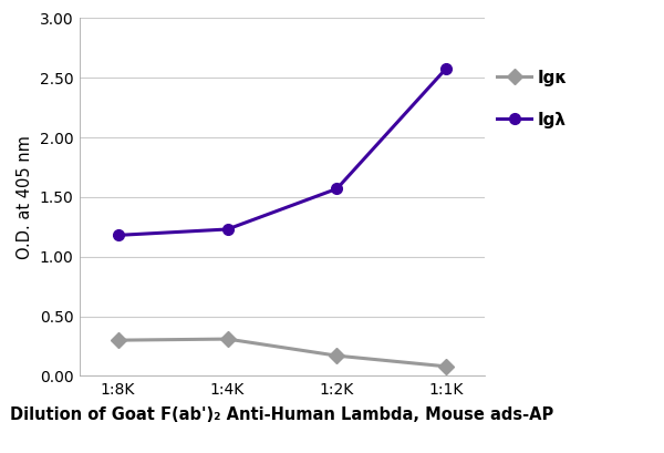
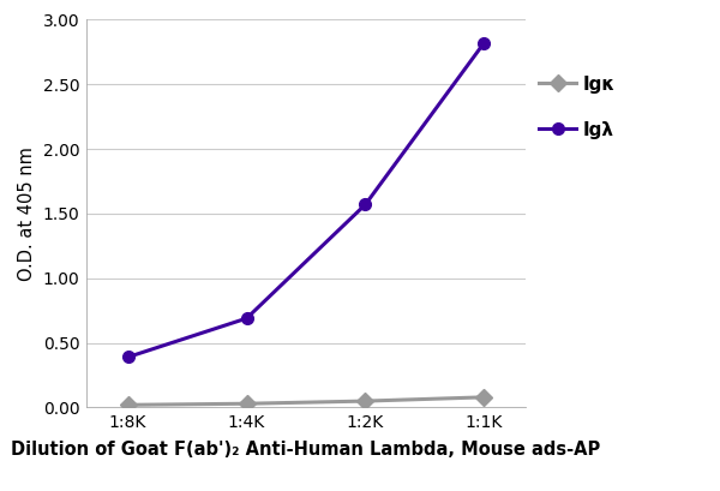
Igκ/1:8K: 0.30 -> 0.02
Igλ/1:8K: 1.18 -> 0.39
Igκ/1:4K: 0.31 -> 0.03
Igλ/1:4K: 1.23 -> 0.69
Igκ/1:2K: 0.17 -> 0.05
Igλ/1:1K: 2.58 -> 2.82
